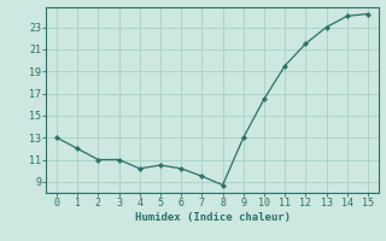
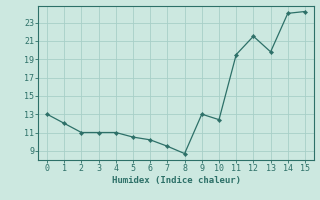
4: 10.2 -> 11.0
10: 16.5 -> 12.4
13: 23.0 -> 19.8
